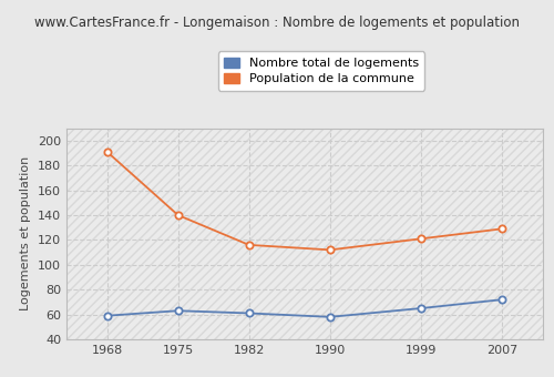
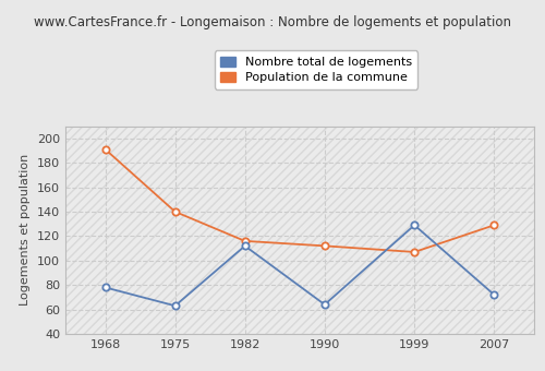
Nombre total de logements/1968: 59 -> 78
Nombre total de logements/1982: 61 -> 112
Nombre total de logements/1990: 58 -> 64
Nombre total de logements/1999: 65 -> 129
Population de la commune/1999: 121 -> 107
